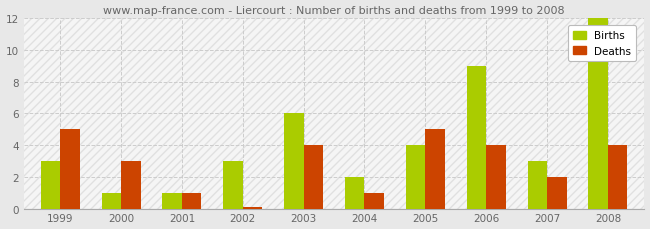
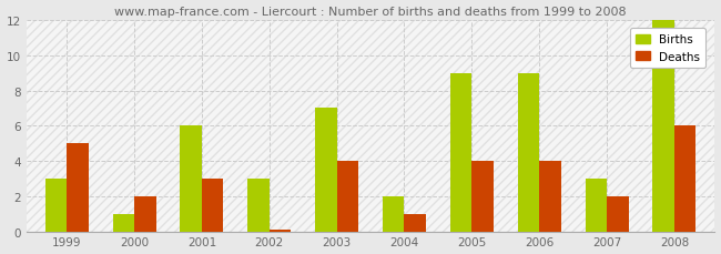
Deaths/2000: 3.0 -> 2.0
Births/2001: 1 -> 6
Deaths/2001: 1.0 -> 3.0
Births/2003: 6 -> 7
Births/2005: 4 -> 9
Deaths/2005: 5.0 -> 4.0
Deaths/2008: 4.0 -> 6.0
